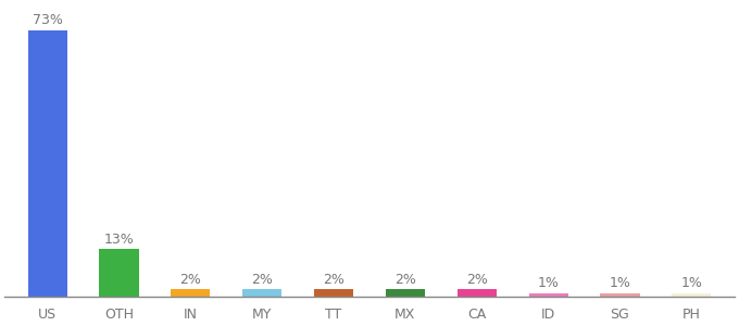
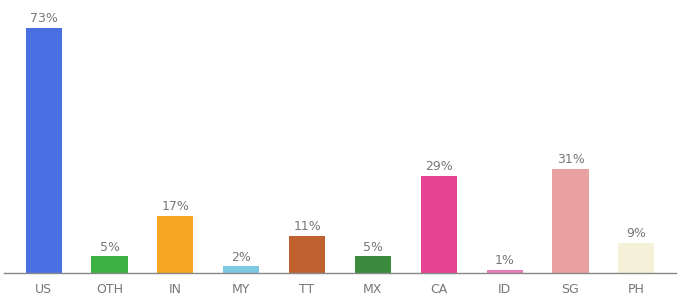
OTH: 13% -> 5%
IN: 2% -> 17%
TT: 2% -> 11%
MX: 2% -> 5%
CA: 2% -> 29%
SG: 1% -> 31%
PH: 1% -> 9%
